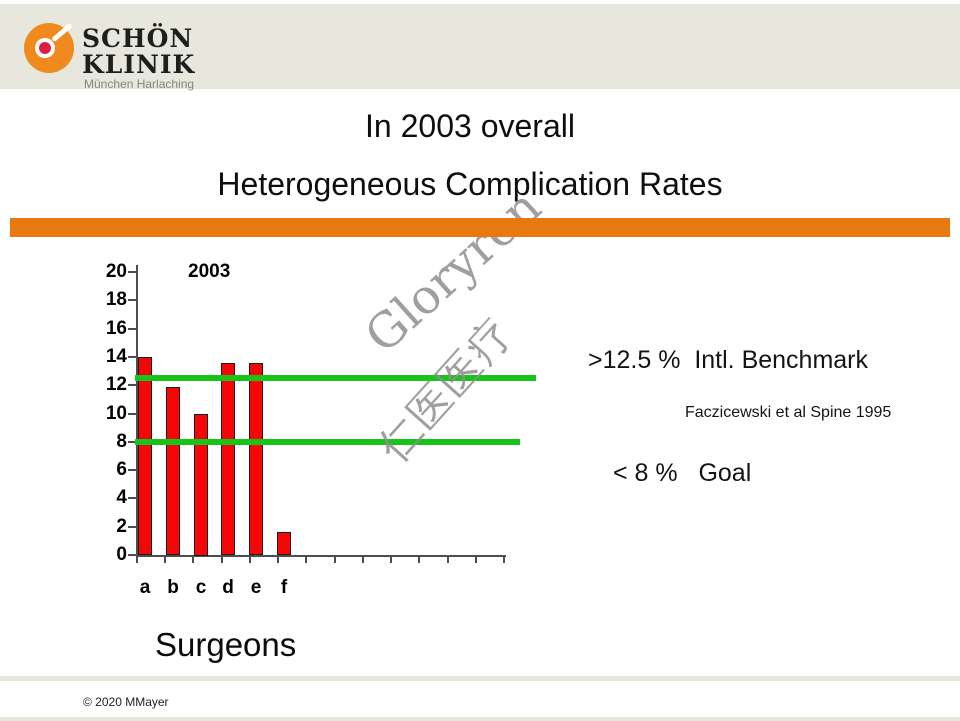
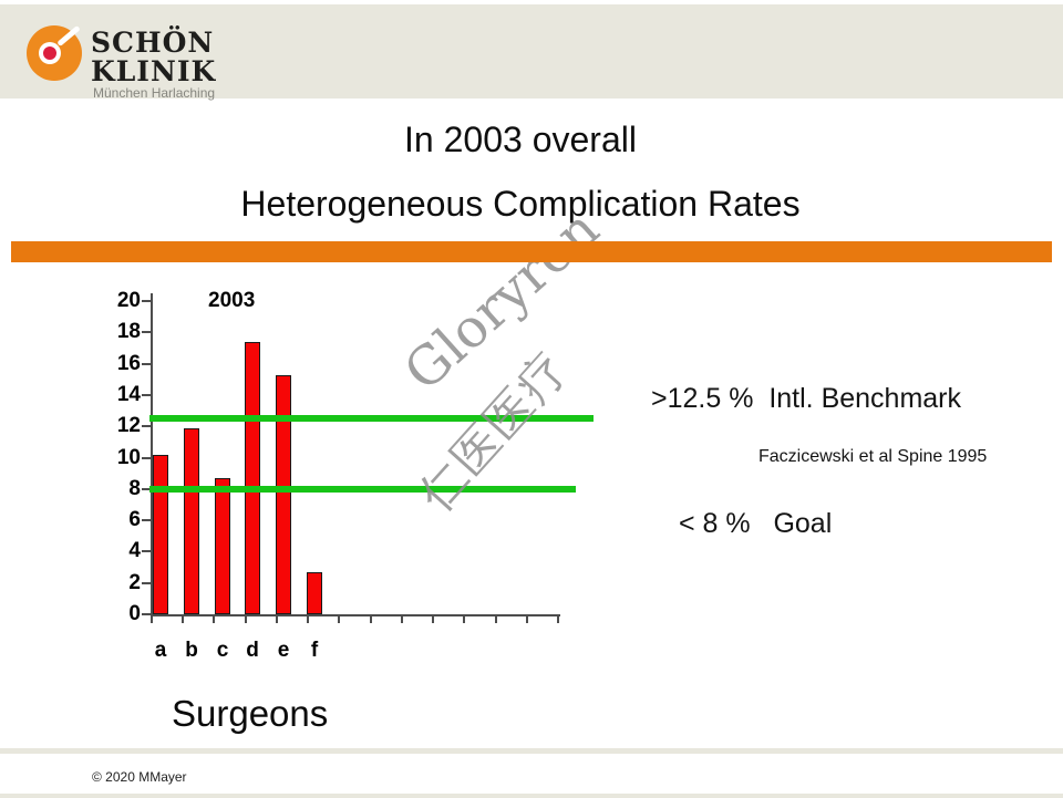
a: 14.0 -> 10.2
c: 10.0 -> 8.7
d: 13.6 -> 17.4
e: 13.6 -> 15.3
f: 1.6 -> 2.7
